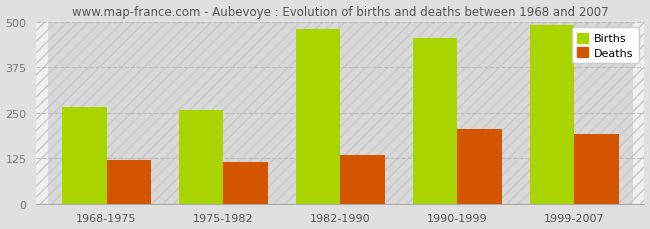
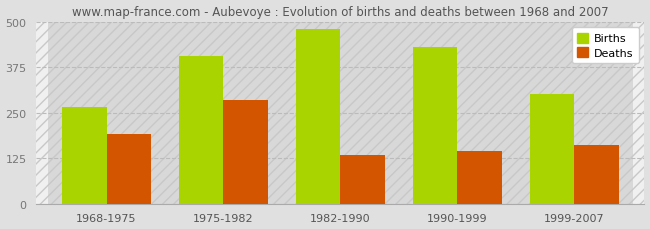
Deaths/1968-1975: 120 -> 190
Births/1975-1982: 258 -> 405
Deaths/1975-1982: 115 -> 285
Births/1990-1999: 455 -> 430
Deaths/1990-1999: 205 -> 145
Births/1999-2007: 490 -> 300
Deaths/1999-2007: 192 -> 160
